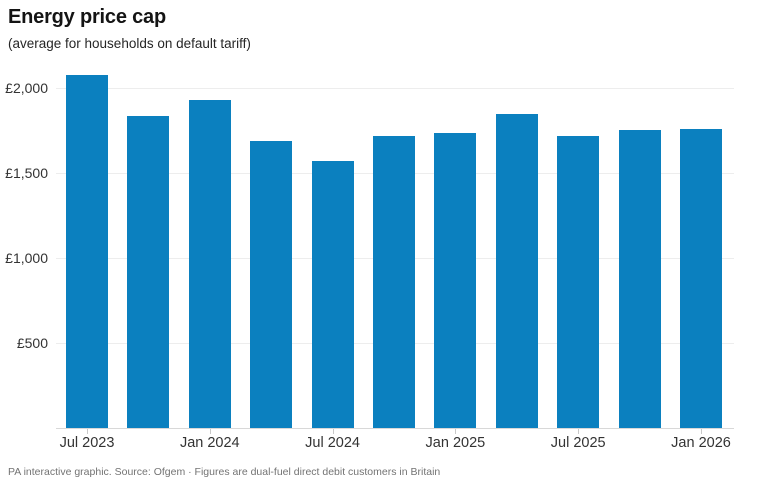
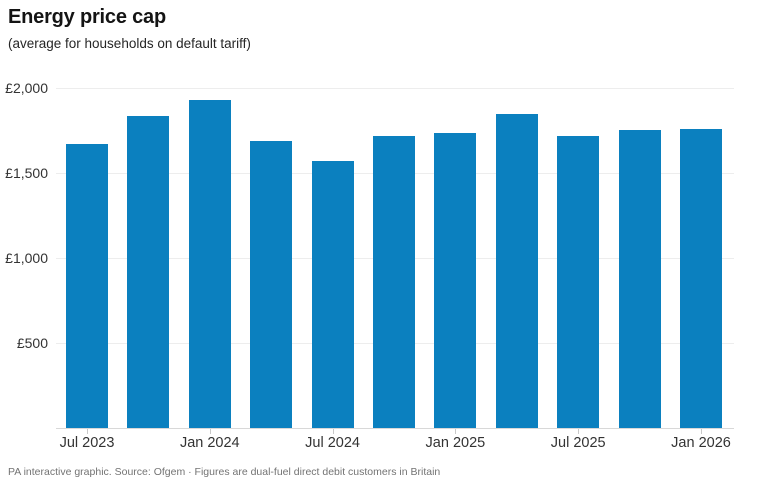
Jul 2023: £2070 -> £1670
